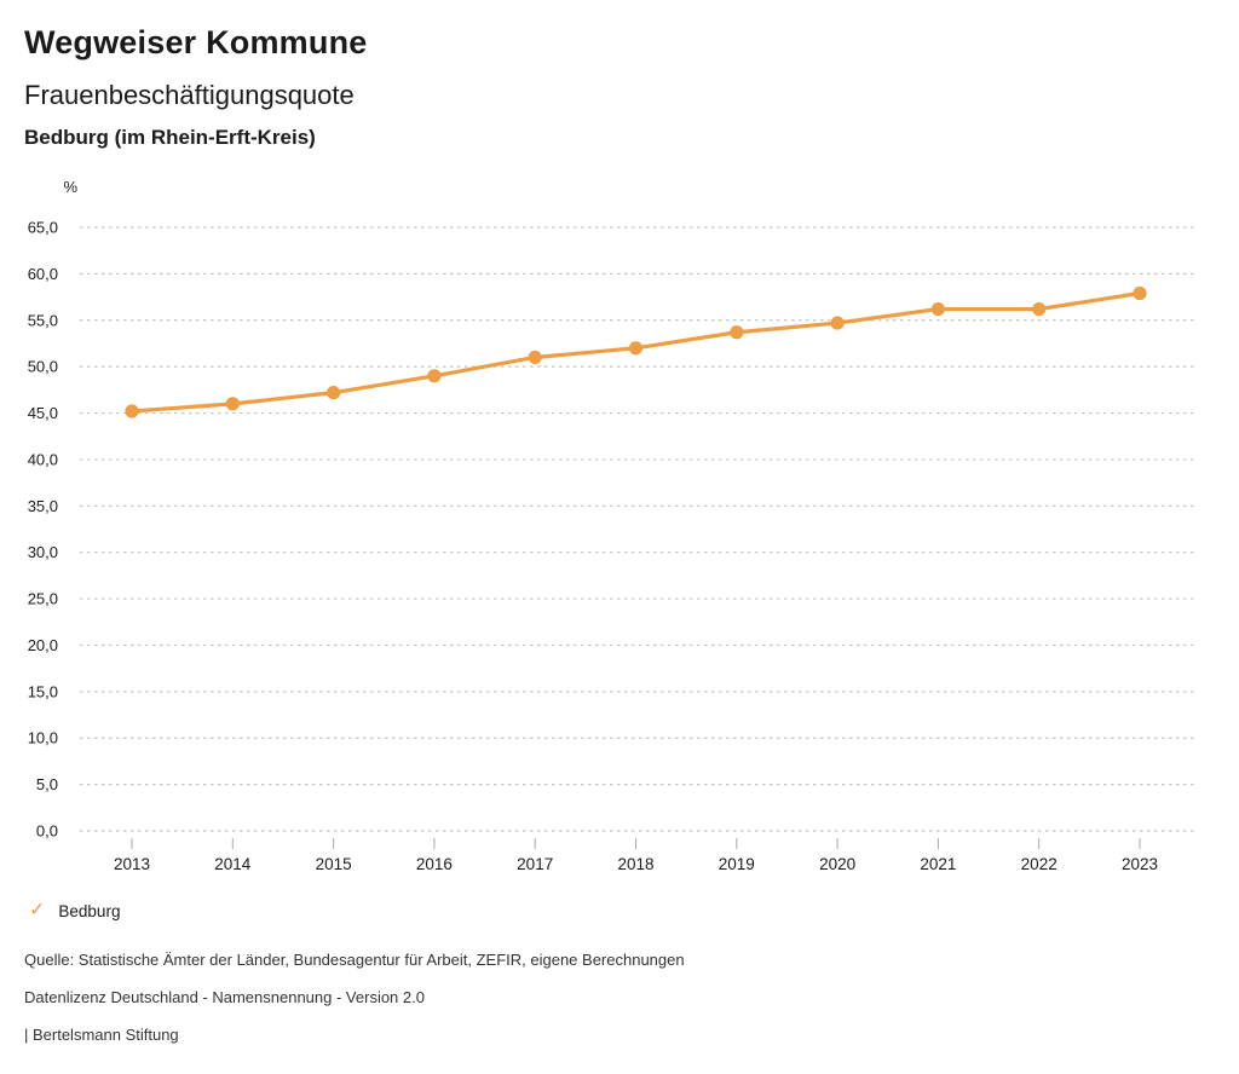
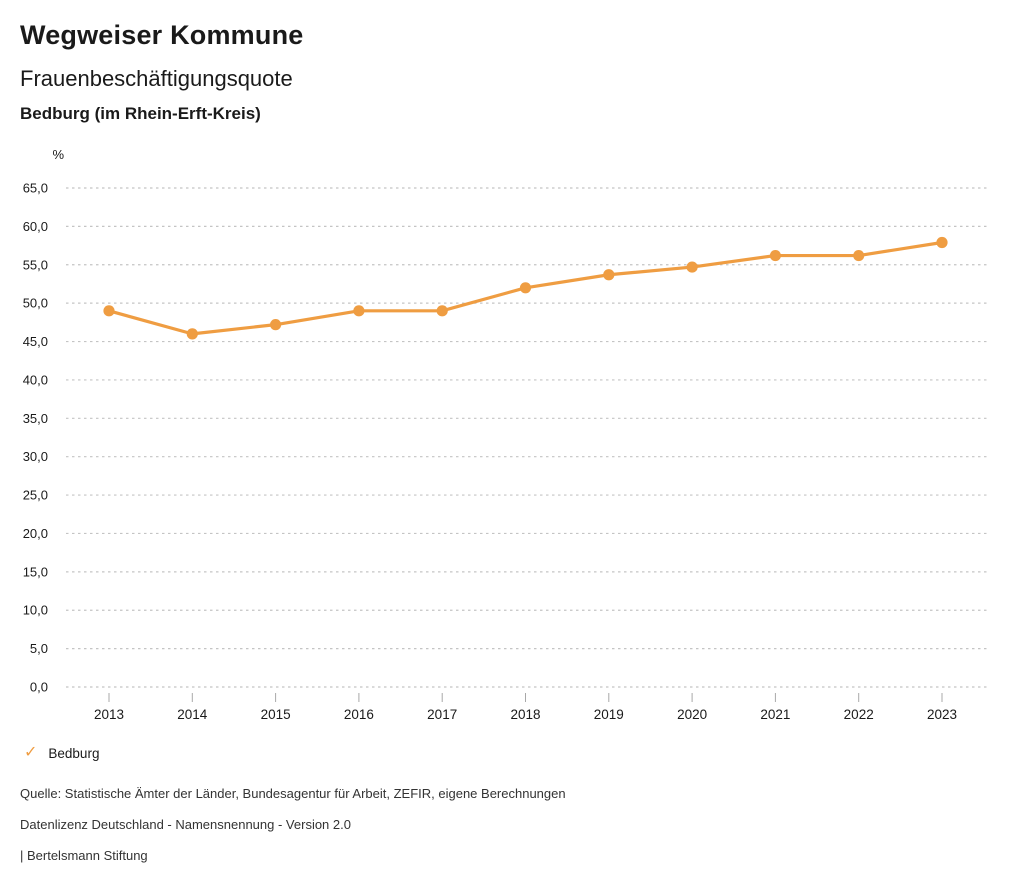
2013: 45 -> 49
2017: 51 -> 49
